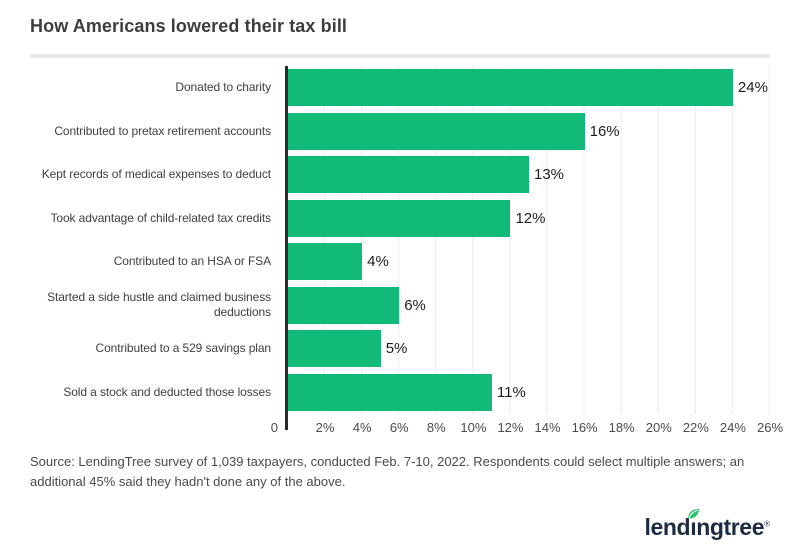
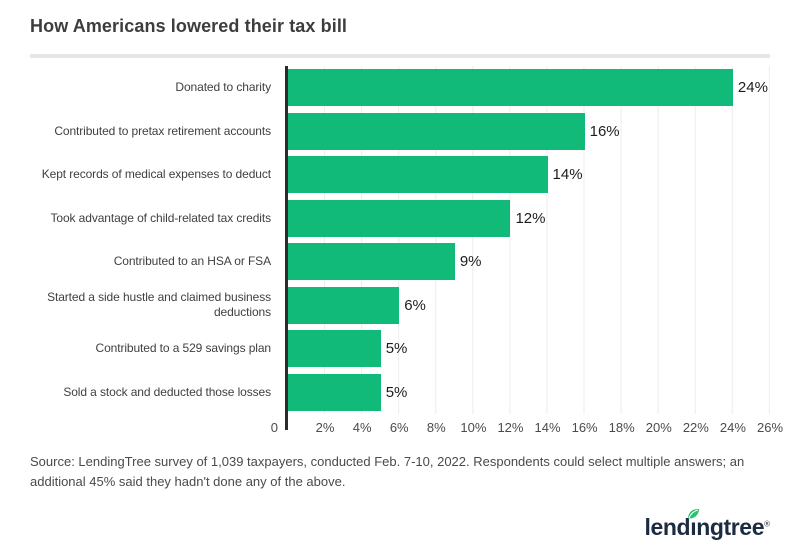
Kept records of medical expenses to deduct: 13% -> 14%
Contributed to an HSA or FSA: 4% -> 9%
Sold a stock and deducted those losses: 11% -> 5%
